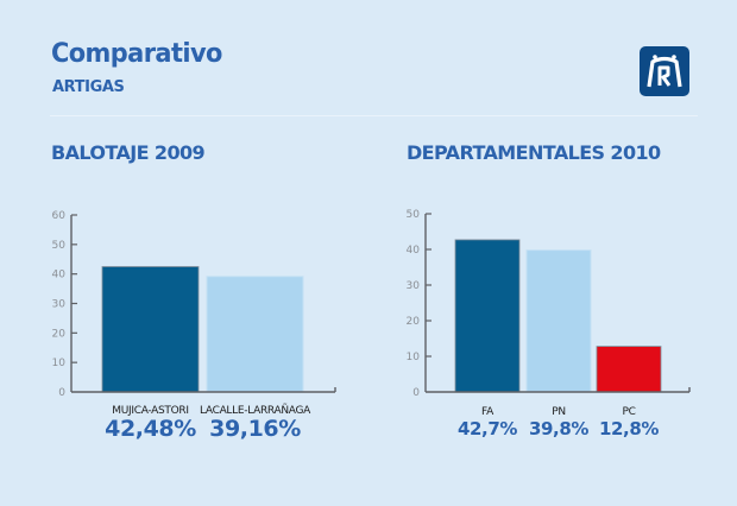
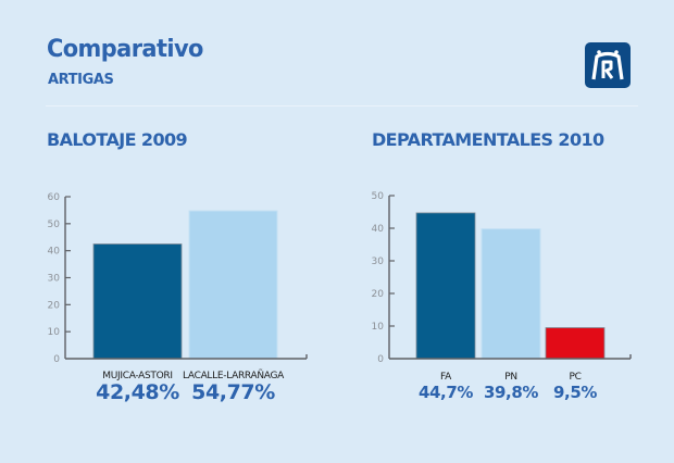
BALOTAJE 2009/LACALLE-LARRAÑAGA: 39,16% -> 54,77%
DEPARTAMENTALES 2010/FA: 42,7% -> 44,7%
DEPARTAMENTALES 2010/PC: 12,8% -> 9,5%
